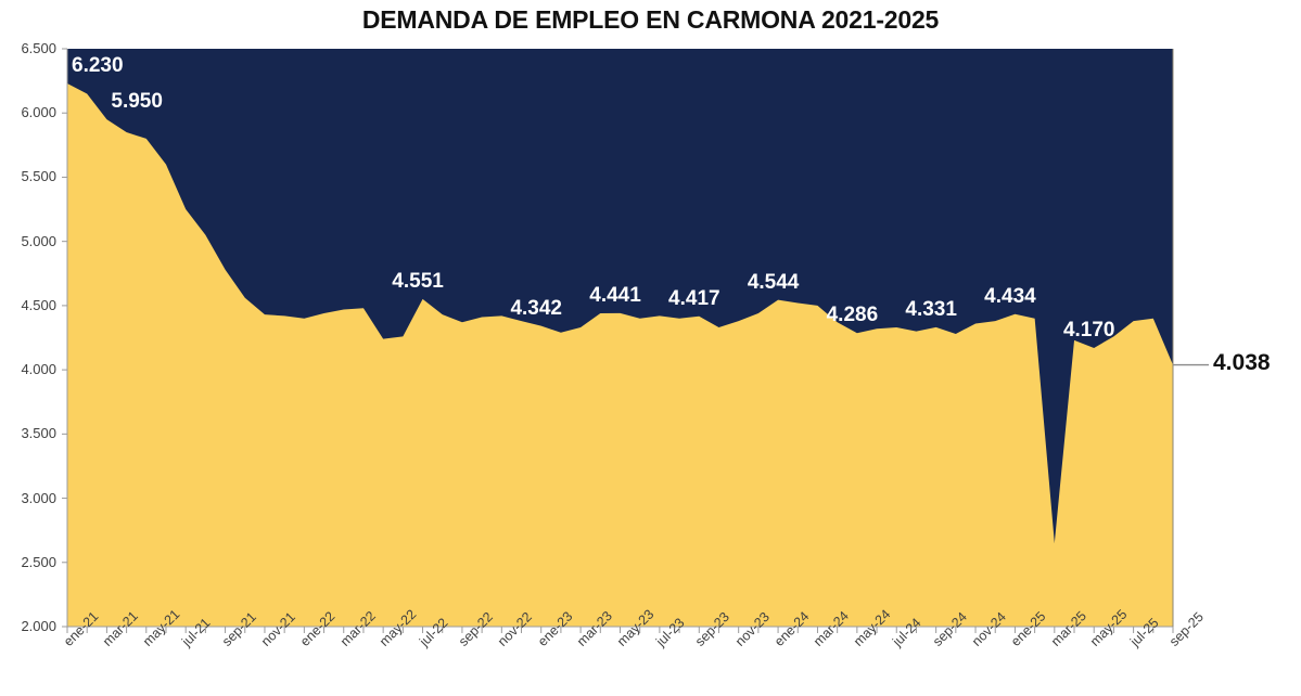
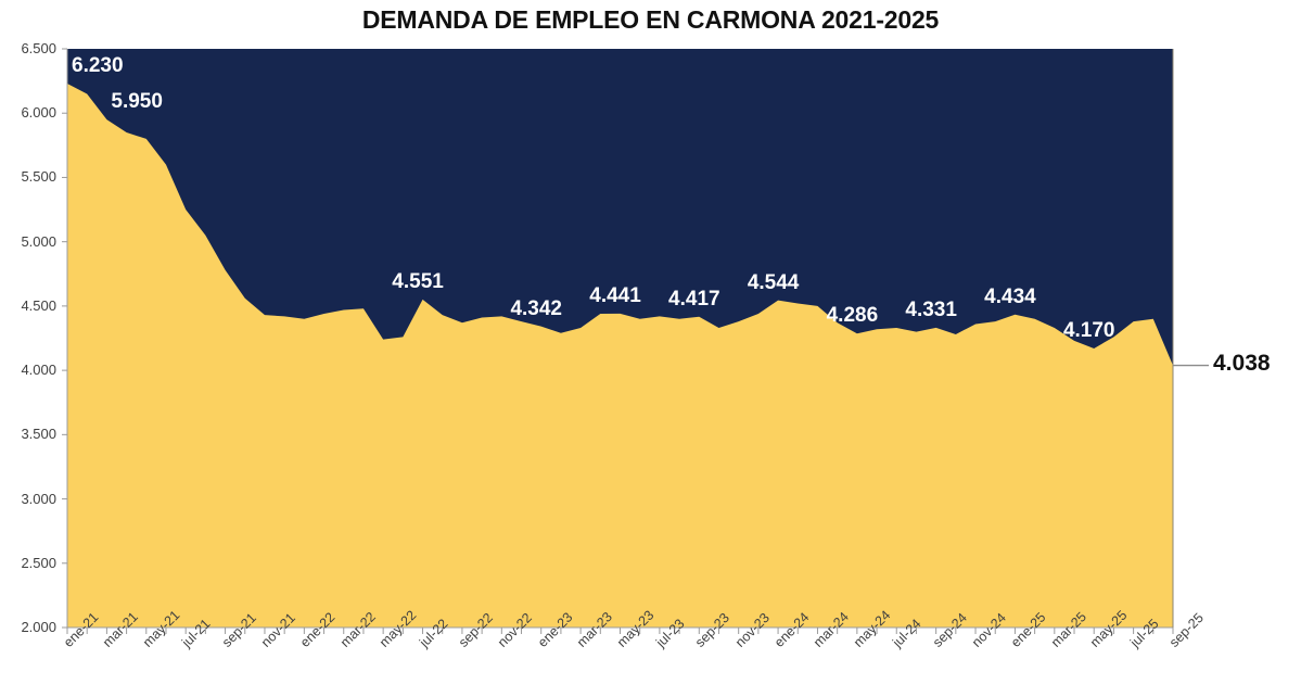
mar-25: 2650 -> 4330
